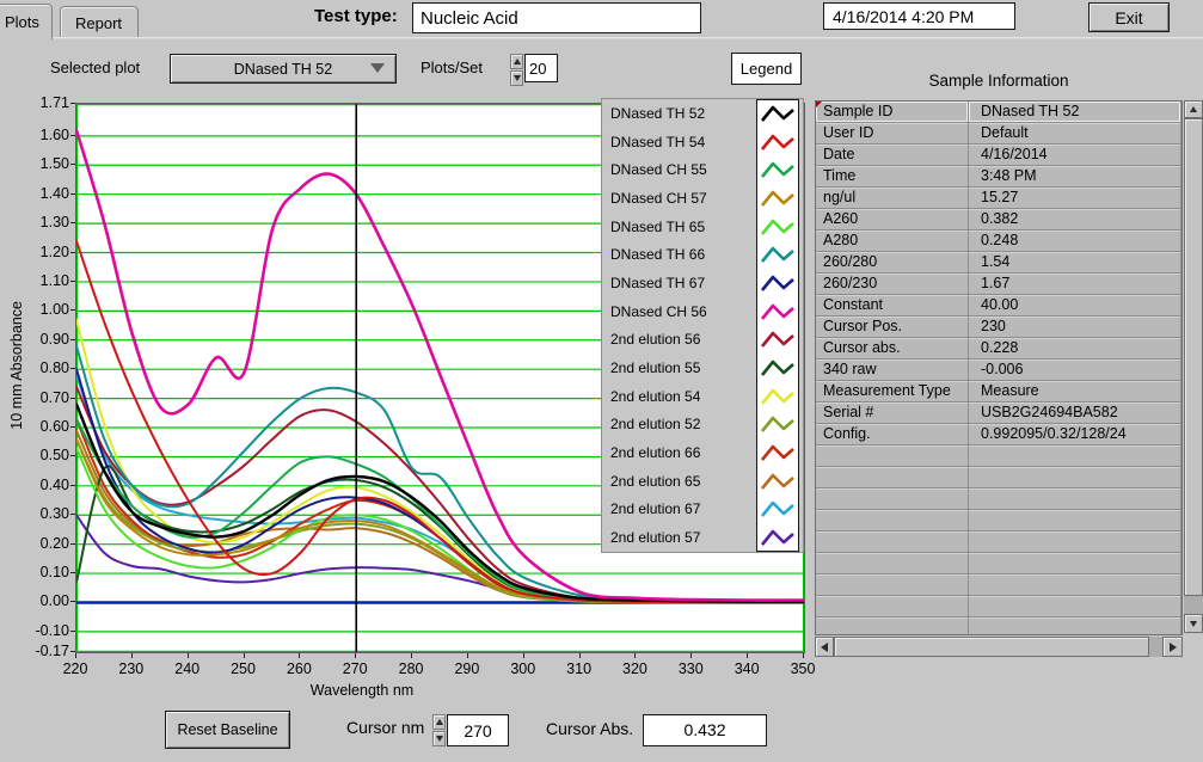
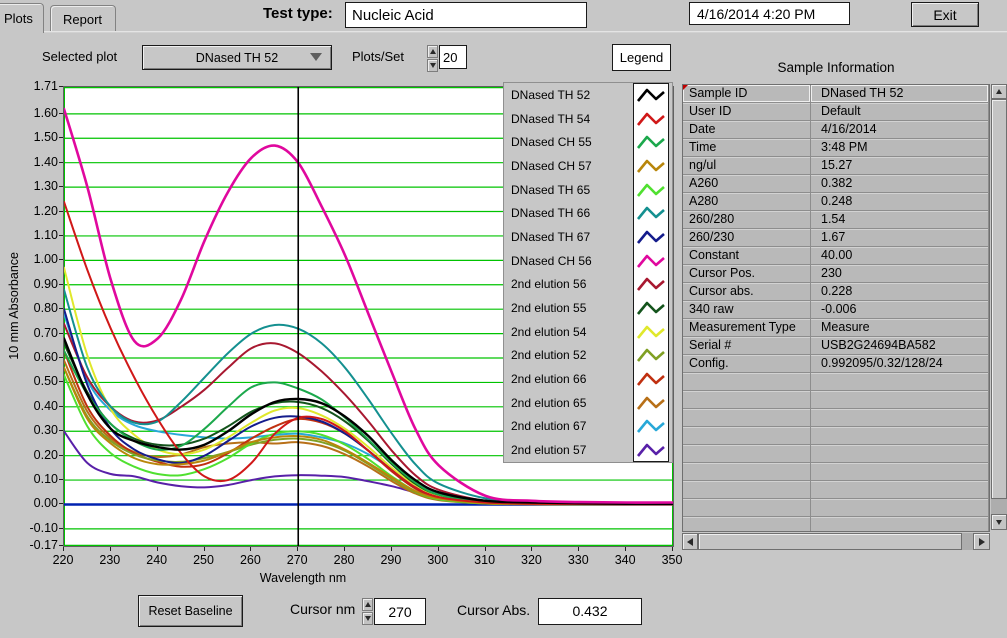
2nd elution 55/220: 0.07 -> 0.66
DNased CH 56/250: 0.79 -> 1.08
DNased TH 66/280: 0.46 -> 0.56
